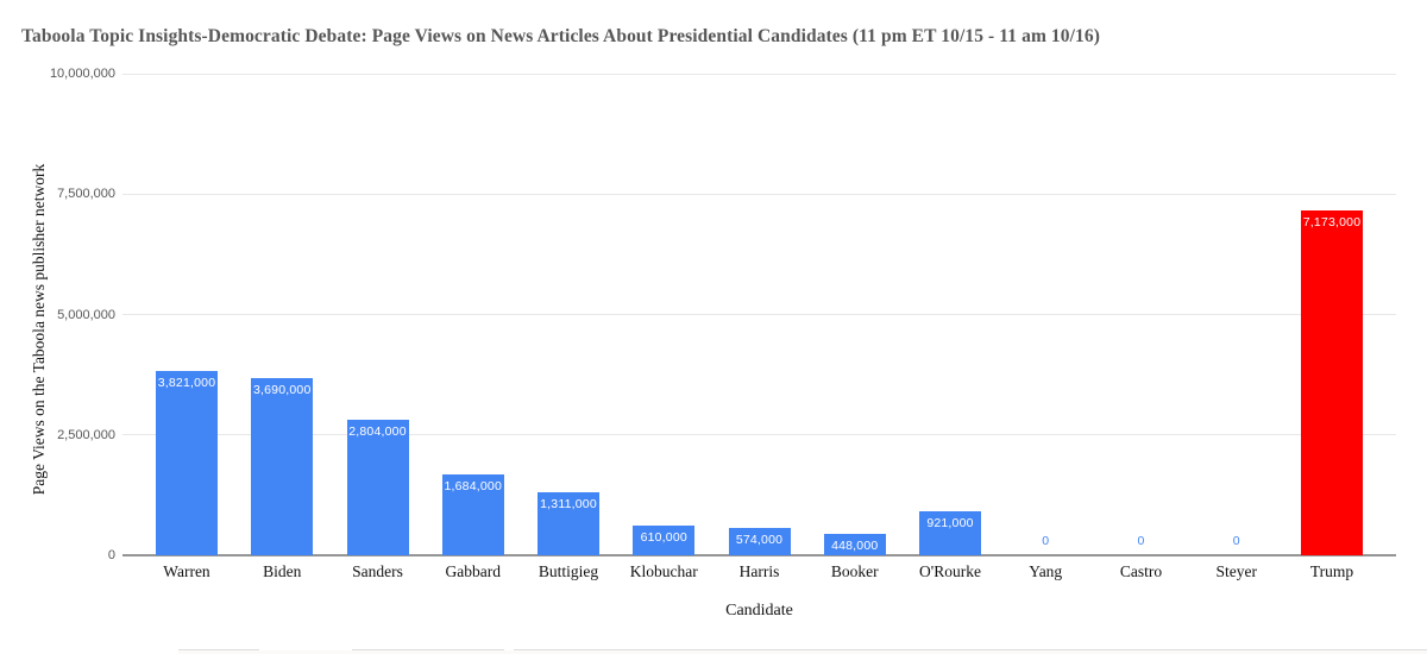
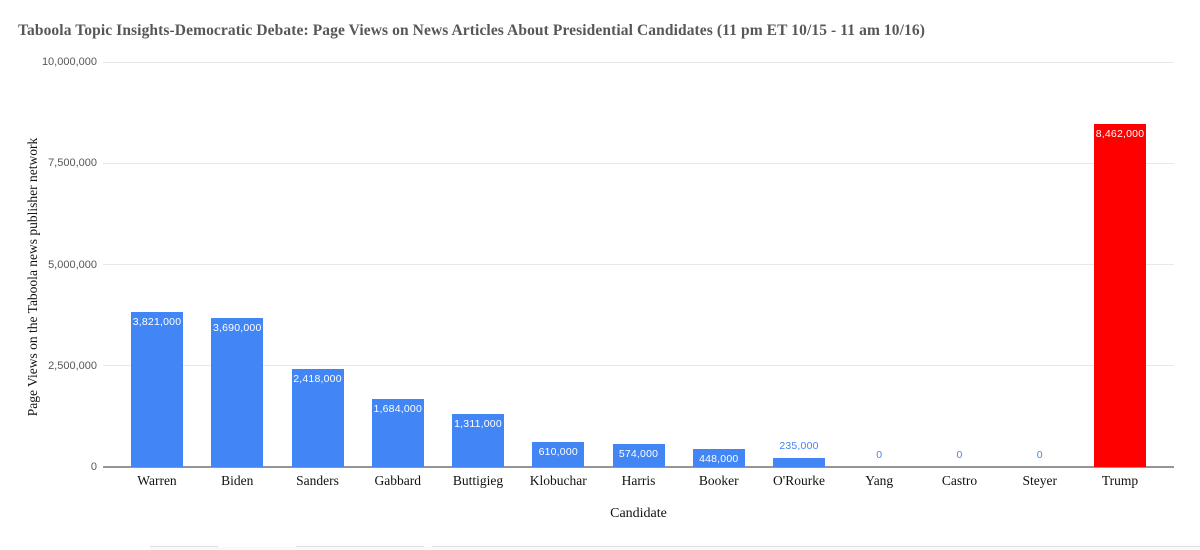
Sanders: 2,804,000 -> 2,418,000
O'Rourke: 921,000 -> 235,000
Trump: 7,173,000 -> 8,462,000
